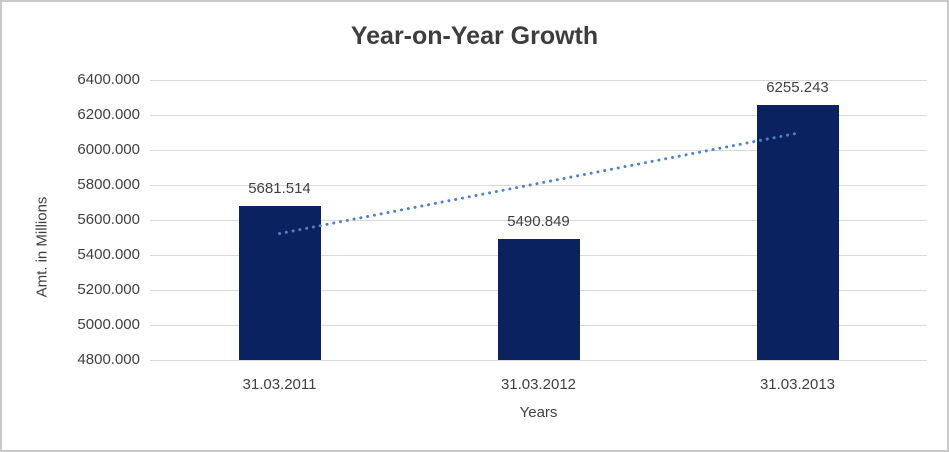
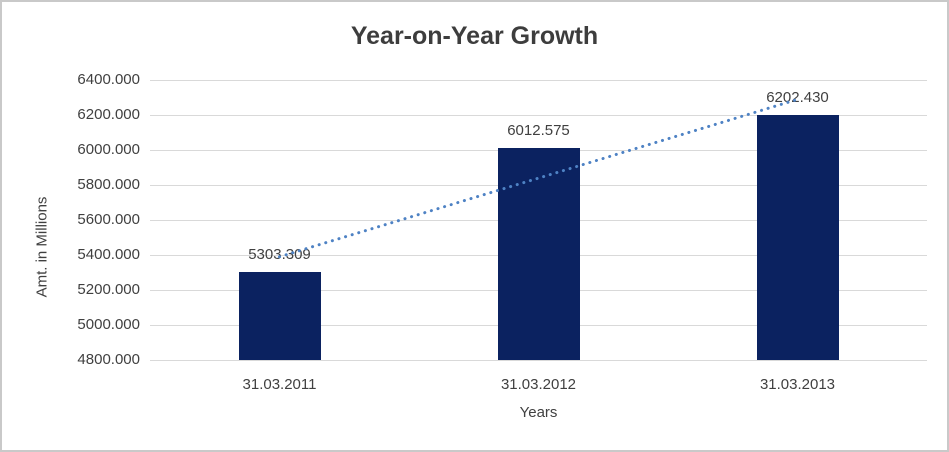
31.03.2011: 5681.514 -> 5303.309
31.03.2012: 5490.849 -> 6012.575
31.03.2013: 6255.243 -> 6202.430
